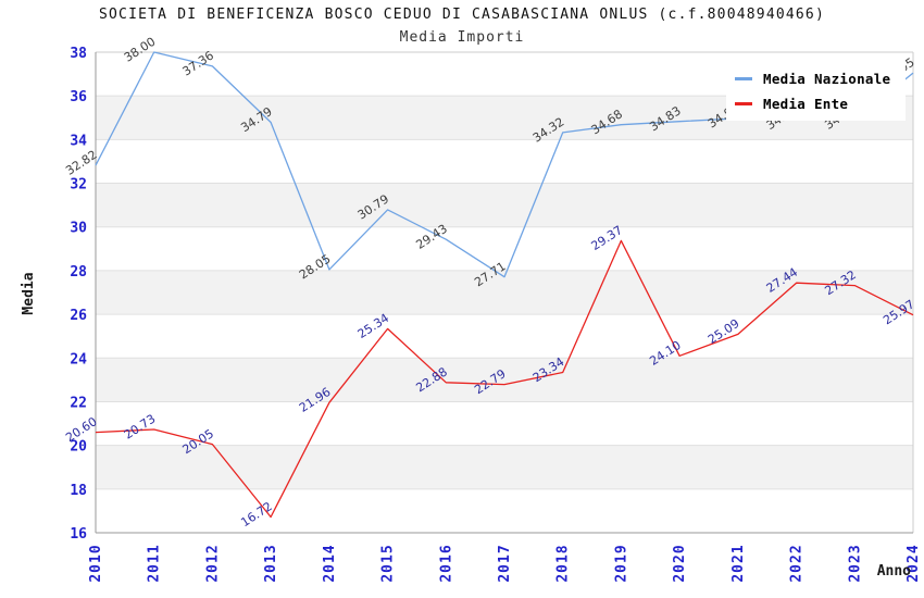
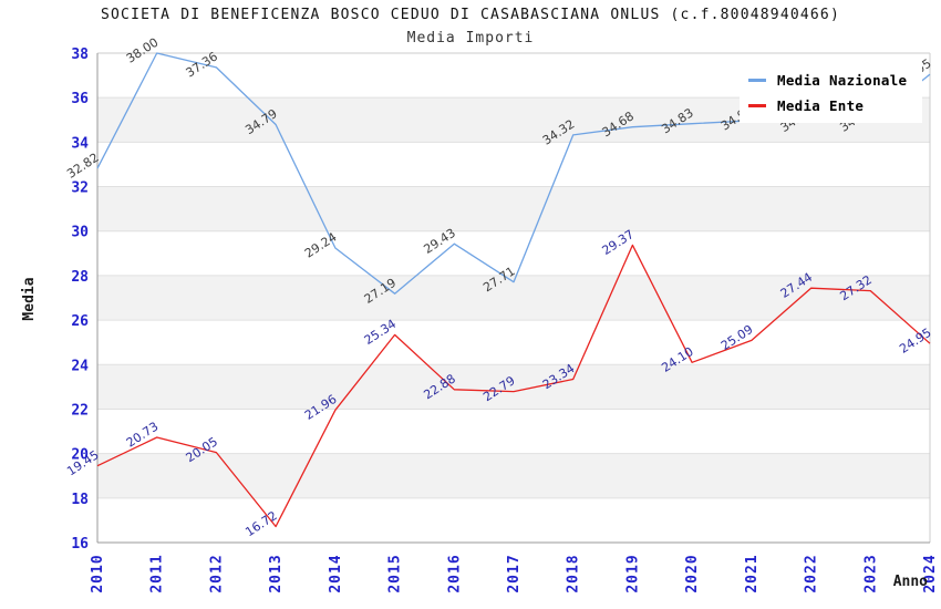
Media Ente/2010: 20.60 -> 19.45
Media Nazionale/2014: 28.05 -> 29.24
Media Nazionale/2015: 30.79 -> 27.19
Media Ente/2024: 25.97 -> 24.95
